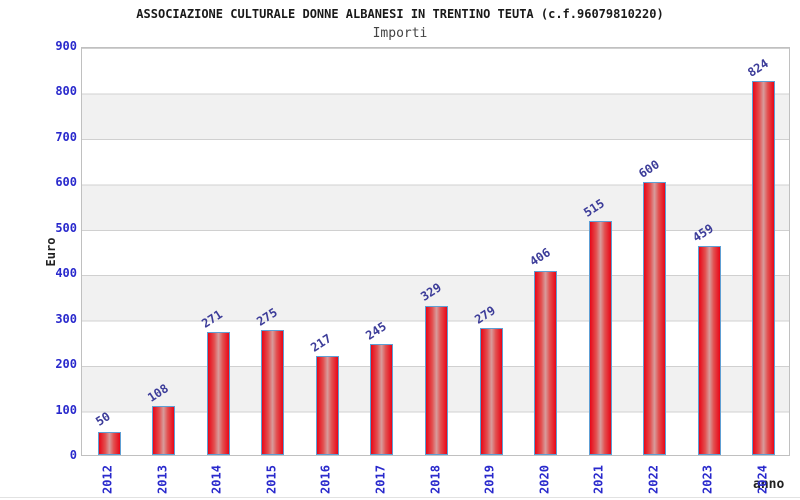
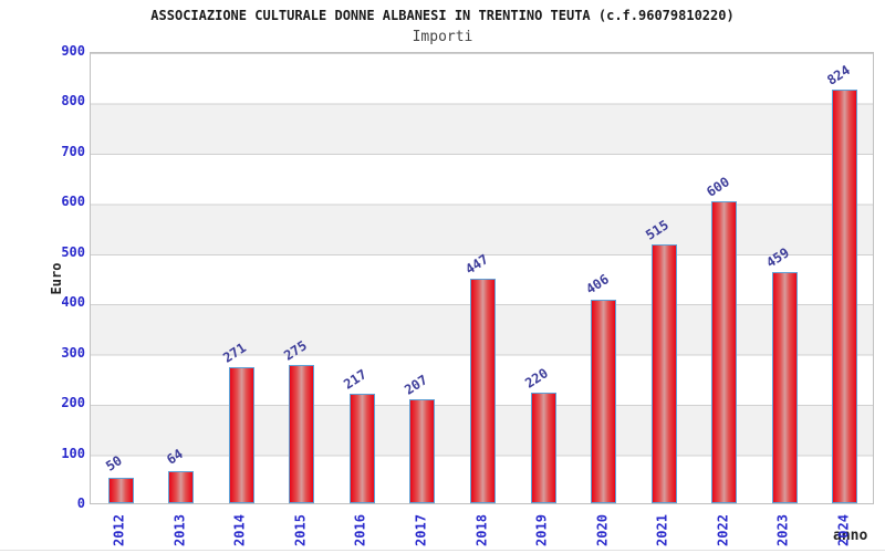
2013: 108 -> 64
2017: 245 -> 207
2018: 329 -> 447
2019: 279 -> 220
